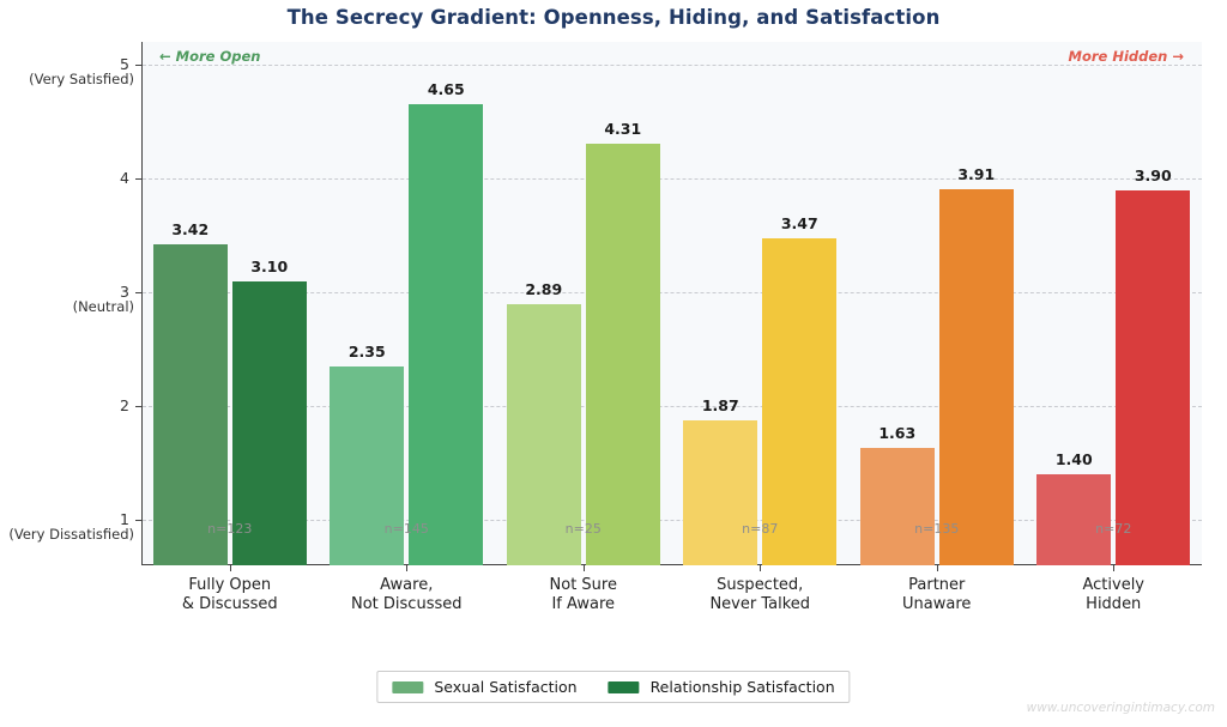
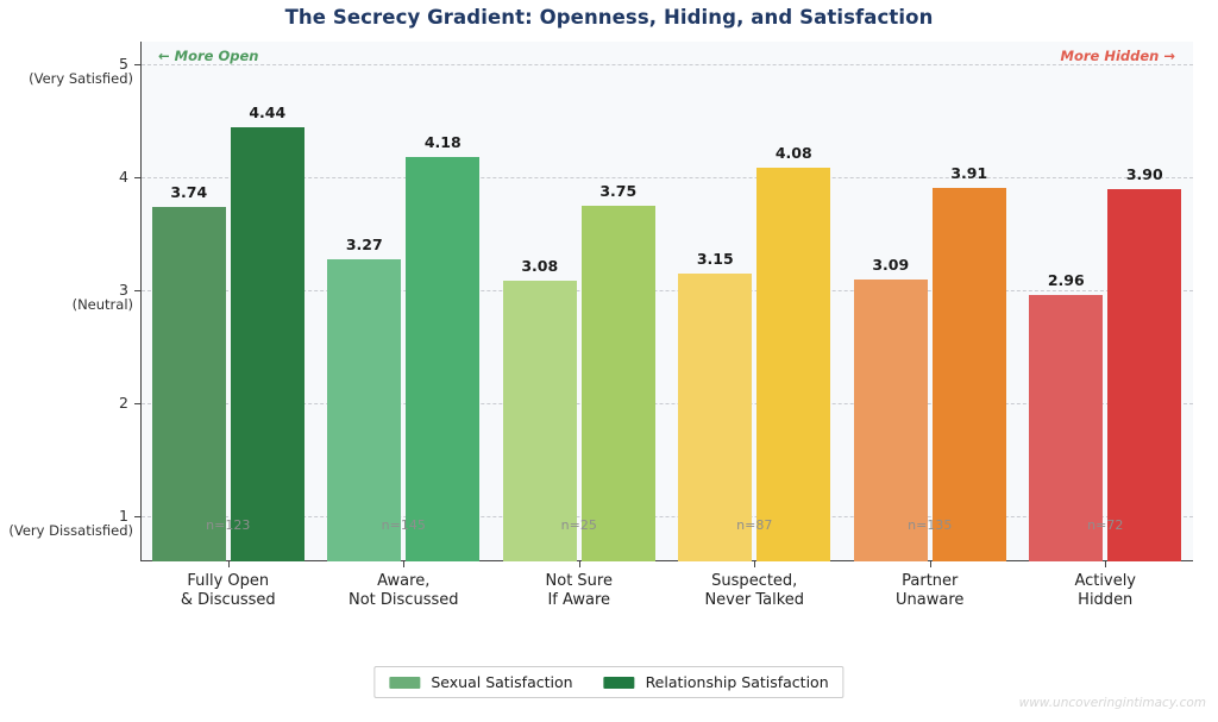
Sexual Satisfaction/Fully Open & Discussed: 3.42 -> 3.74
Relationship Satisfaction/Fully Open & Discussed: 3.10 -> 4.44
Sexual Satisfaction/Aware, Not Discussed: 2.35 -> 3.27
Relationship Satisfaction/Aware, Not Discussed: 4.65 -> 4.18
Sexual Satisfaction/Not Sure If Aware: 2.89 -> 3.08
Relationship Satisfaction/Not Sure If Aware: 4.31 -> 3.75
Sexual Satisfaction/Suspected, Never Talked: 1.87 -> 3.15
Relationship Satisfaction/Suspected, Never Talked: 3.47 -> 4.08
Sexual Satisfaction/Partner Unaware: 1.63 -> 3.09
Sexual Satisfaction/Actively Hidden: 1.40 -> 2.96
